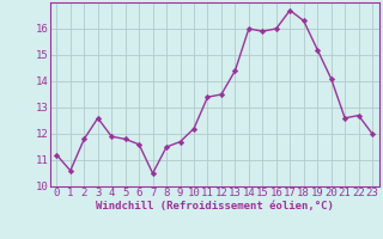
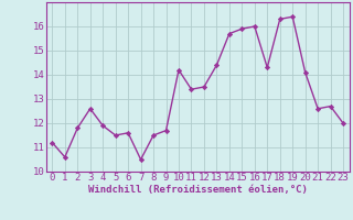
5: 11.8 -> 11.5
10: 12.2 -> 14.2
14: 16.0 -> 15.7
17: 16.7 -> 14.3
19: 15.2 -> 16.4
